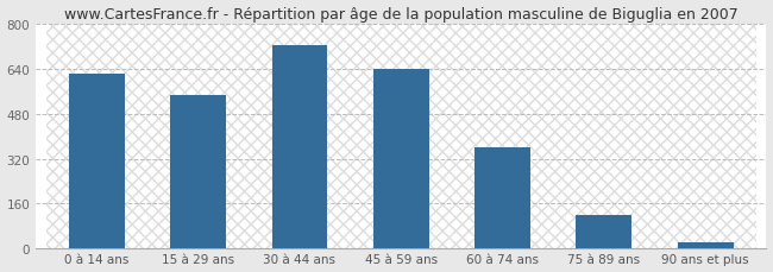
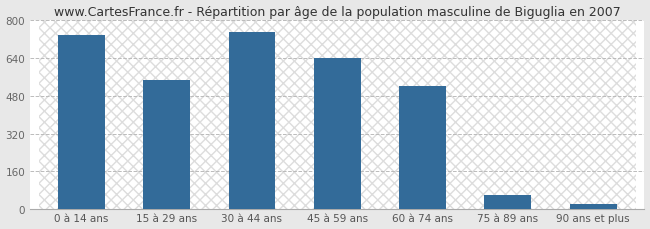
0 à 14 ans: 622 -> 735
30 à 44 ans: 726 -> 750
60 à 74 ans: 362 -> 520
75 à 89 ans: 118 -> 60
